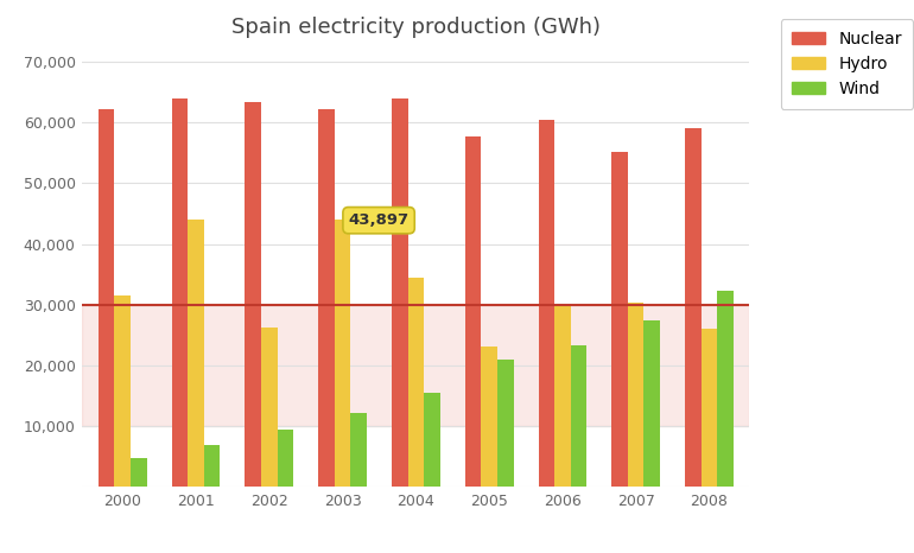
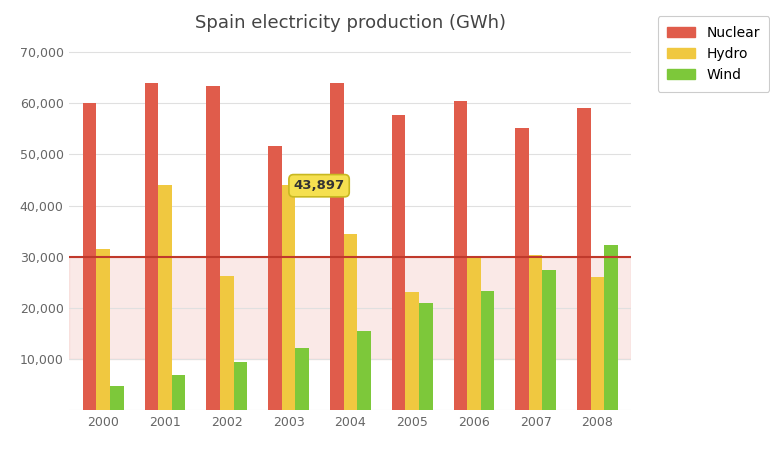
Nuclear/2000: 62,300 -> 60,000
Nuclear/2003: 62,300 -> 51,600
